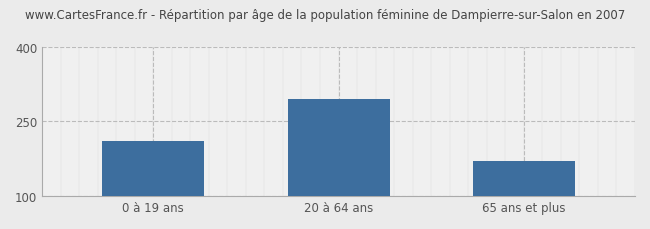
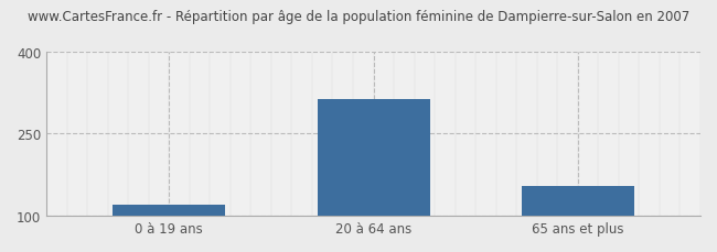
0 à 19 ans: 210 -> 120
20 à 64 ans: 295 -> 313
65 ans et plus: 170 -> 155
